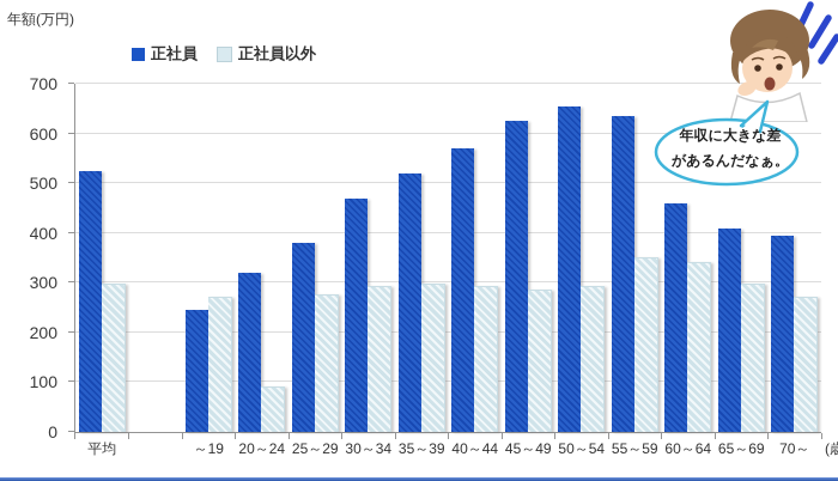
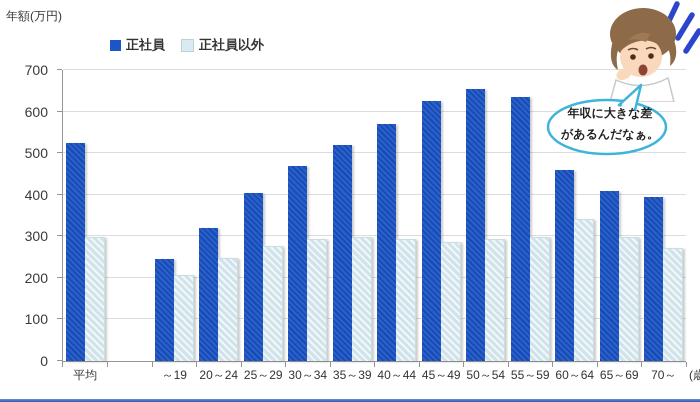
正社員以外/～19: 270 -> 200
正社員以外/20～24: 90 -> 240
正社員/25～29: 380 -> 400
正社員以外/55～59: 350 -> 300
